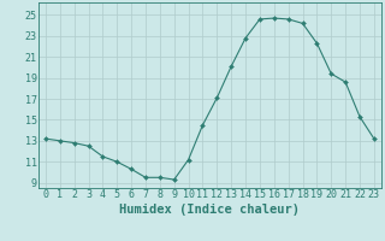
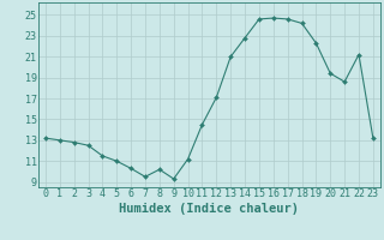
8: 9.5 -> 10.2
13: 20.1 -> 21.0
22: 15.3 -> 21.2
